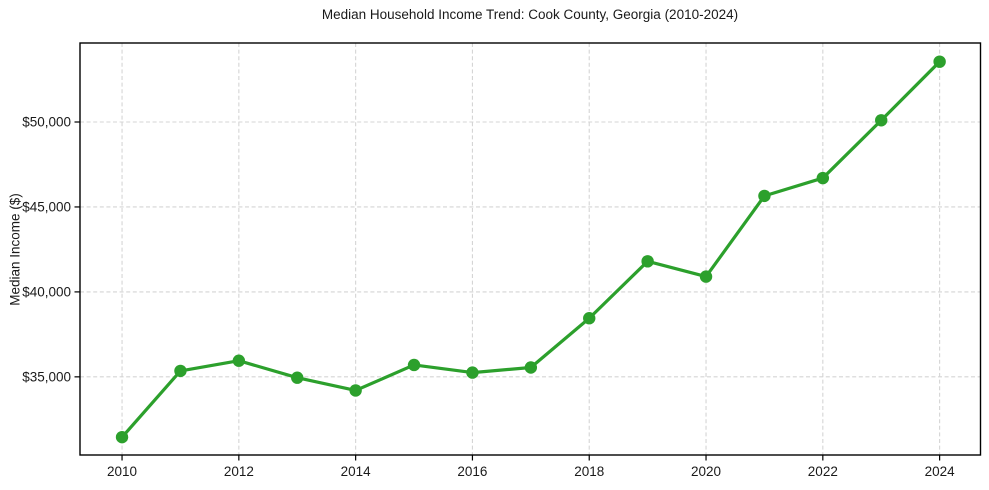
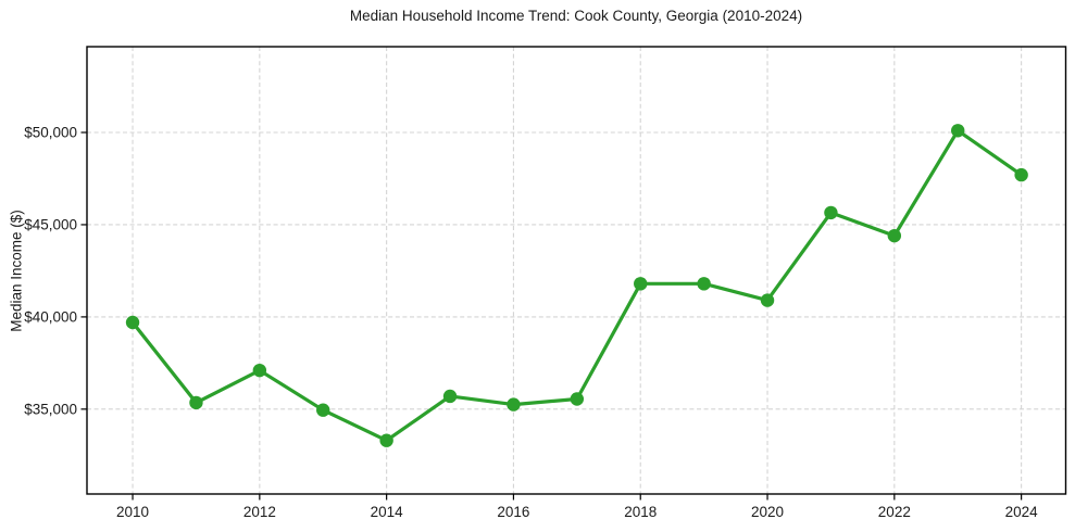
2010: $31400 -> $39700
2012: $36000 -> $37100
2014: $34200 -> $33300
2018: $38400 -> $41800
2022: $46700 -> $44400
2024: $53600 -> $47700
